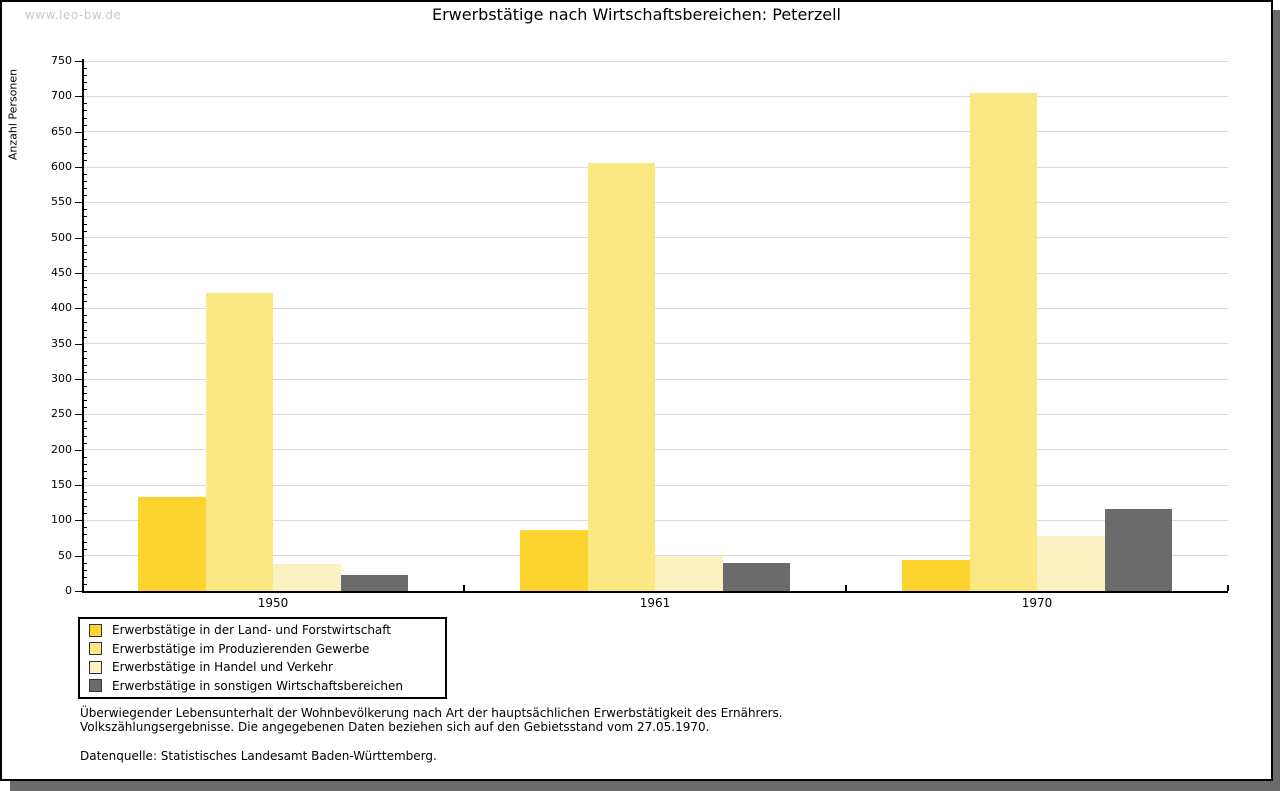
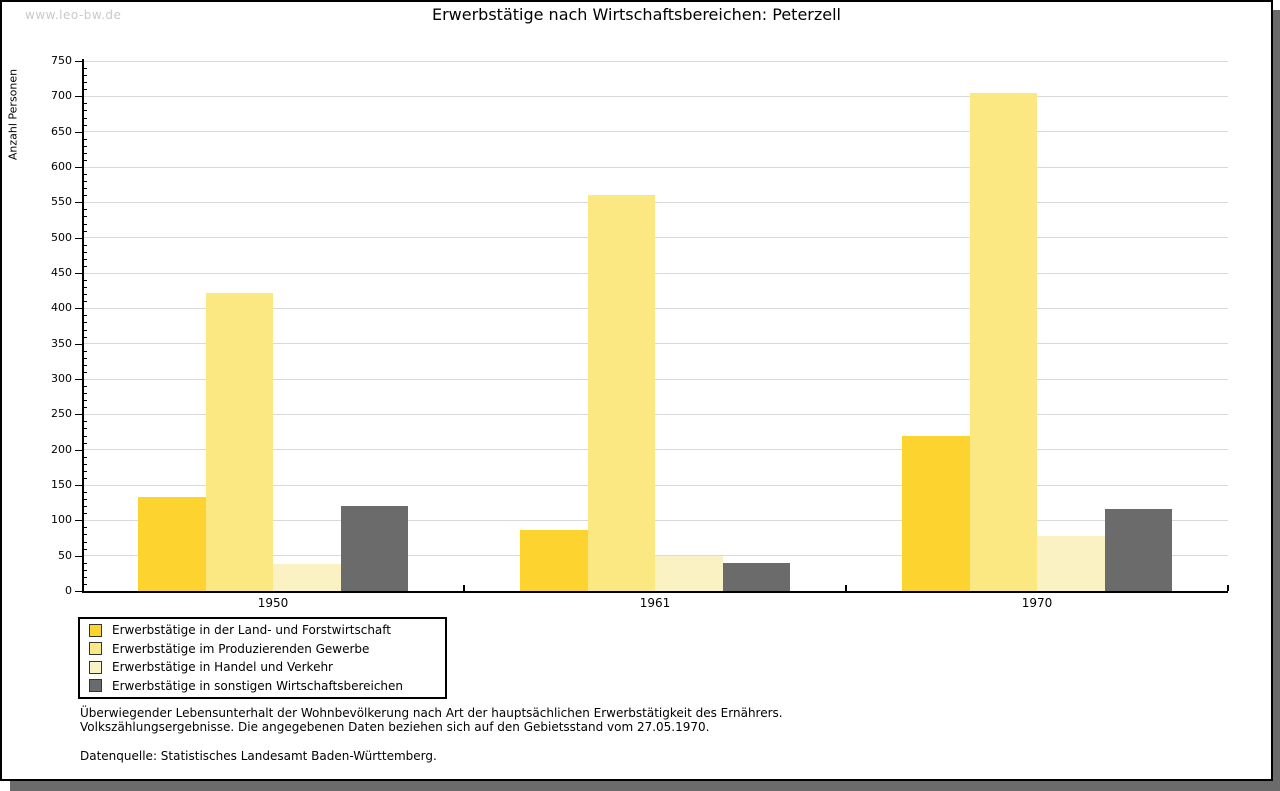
Erwerbstätige in sonstigen Wirtschaftsbereichen/1950: 20 -> 120
Erwerbstätige im Produzierenden Gewerbe/1961: 600 -> 560
Erwerbstätige in der Land- und Forstwirtschaft/1970: 40 -> 220
